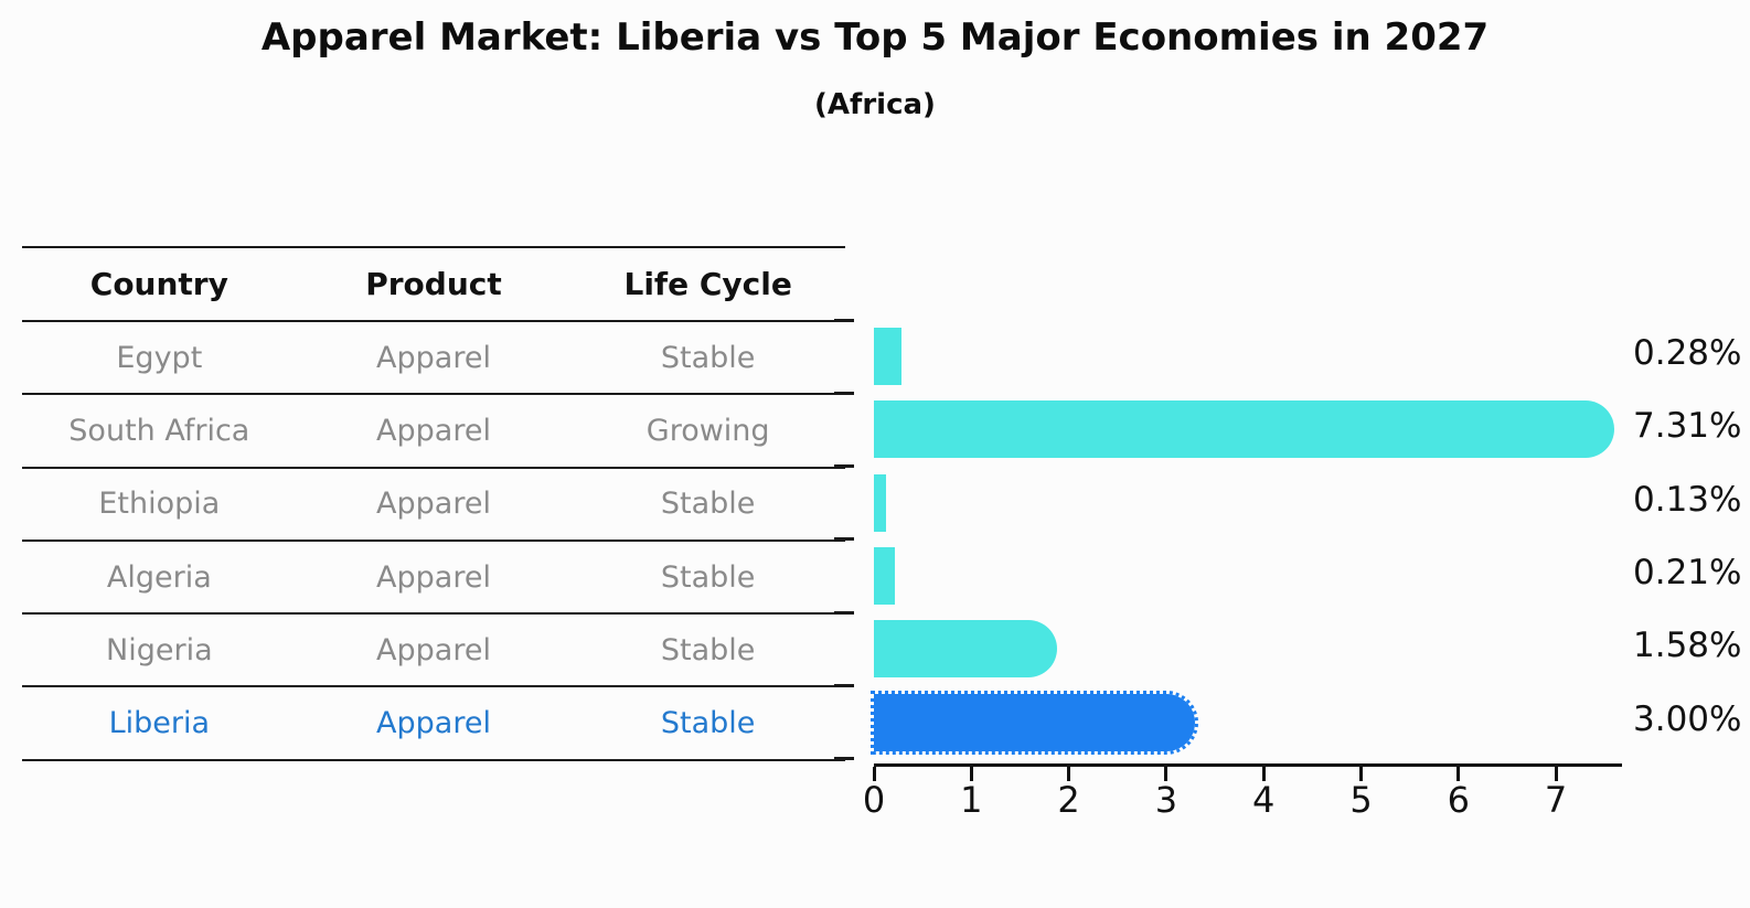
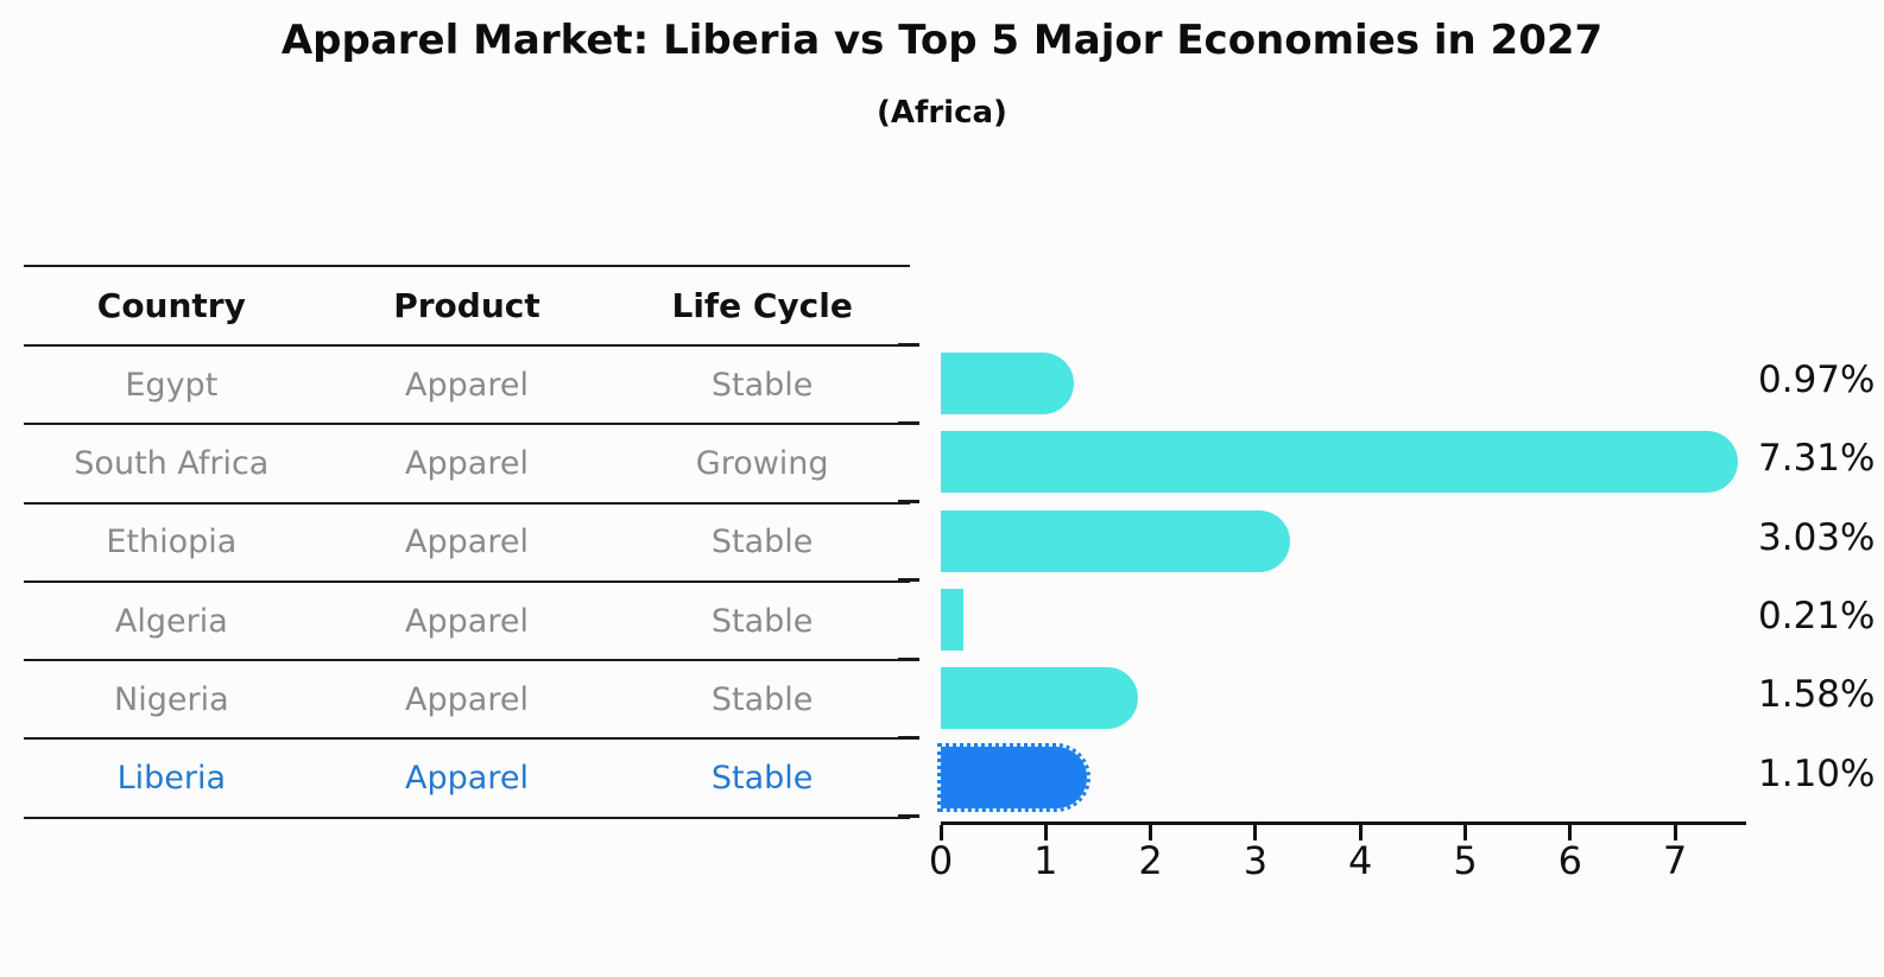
Egypt: 0.28% -> 0.97%
Ethiopia: 0.13% -> 3.03%
Liberia: 3.00% -> 1.10%
